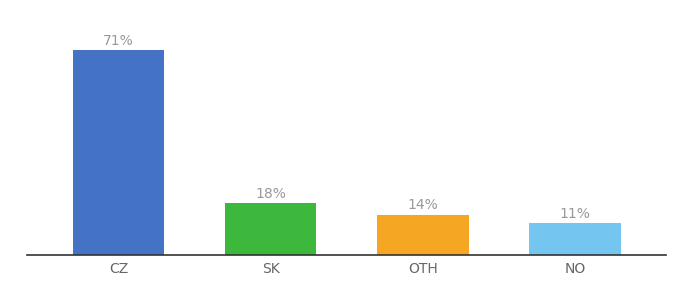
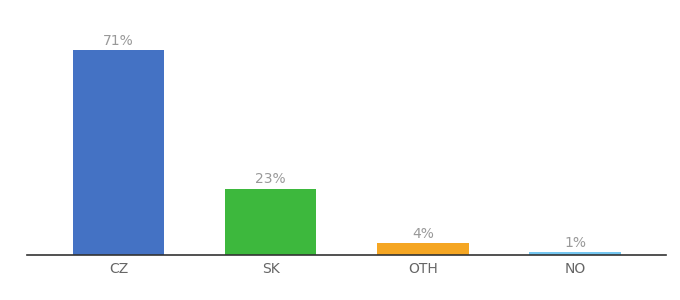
SK: 18% -> 23%
OTH: 14% -> 4%
NO: 11% -> 1%
